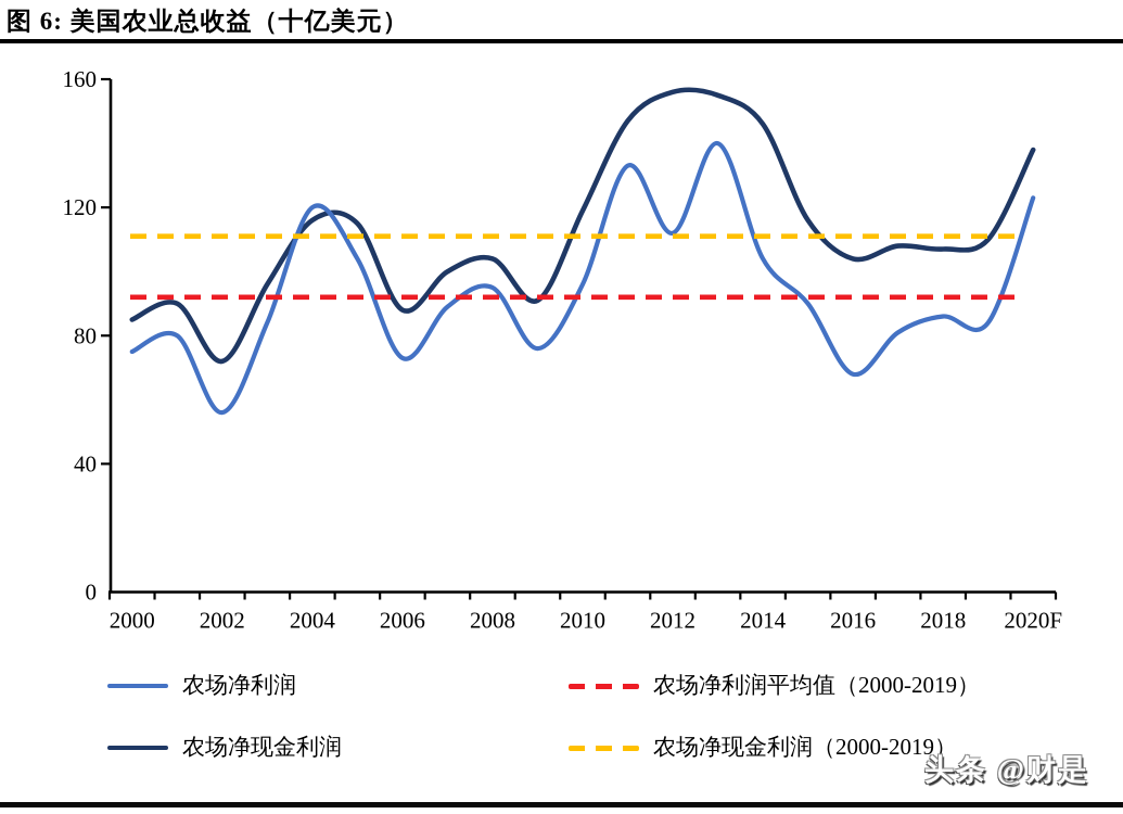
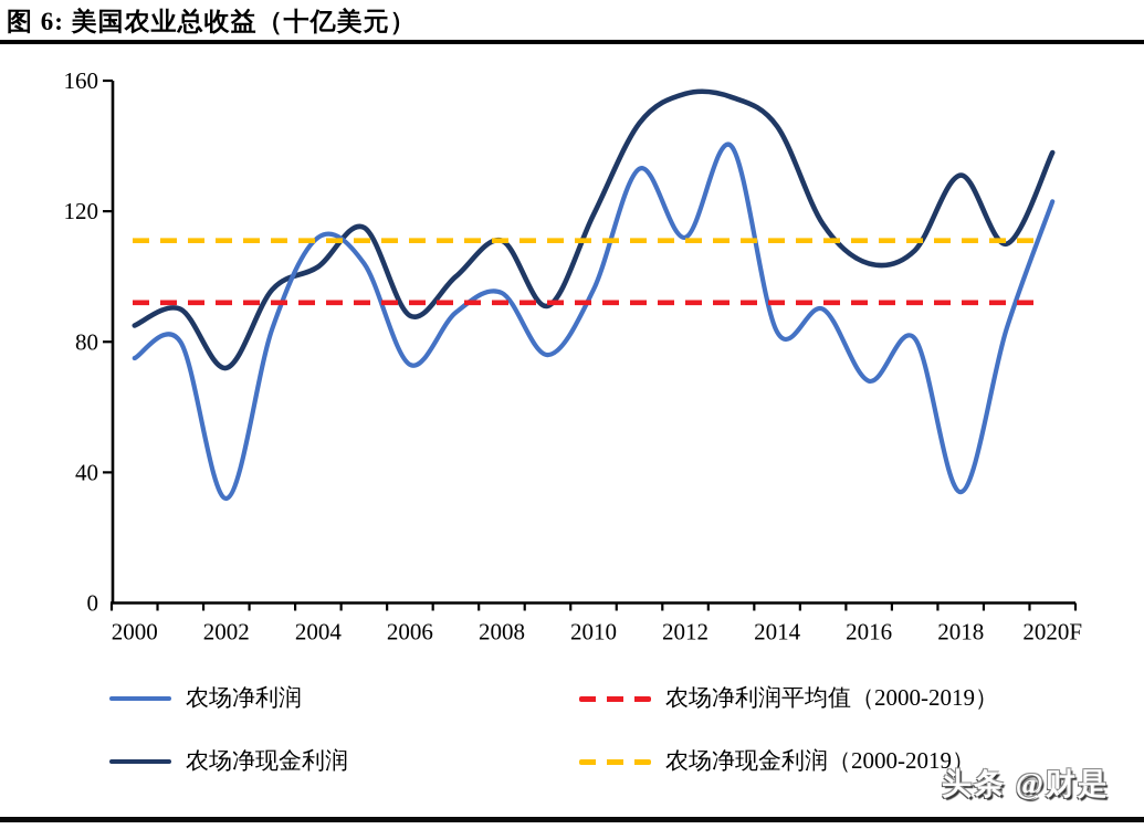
农场净利润/2002: 56 -> 32
农场净利润/2004: 120 -> 112
农场净现金利润/2004: 116 -> 103
农场净现金利润/2008: 104 -> 111
农场净利润/2014: 104 -> 83
农场净利润/2018: 86 -> 34
农场净现金利润/2018: 107 -> 131
